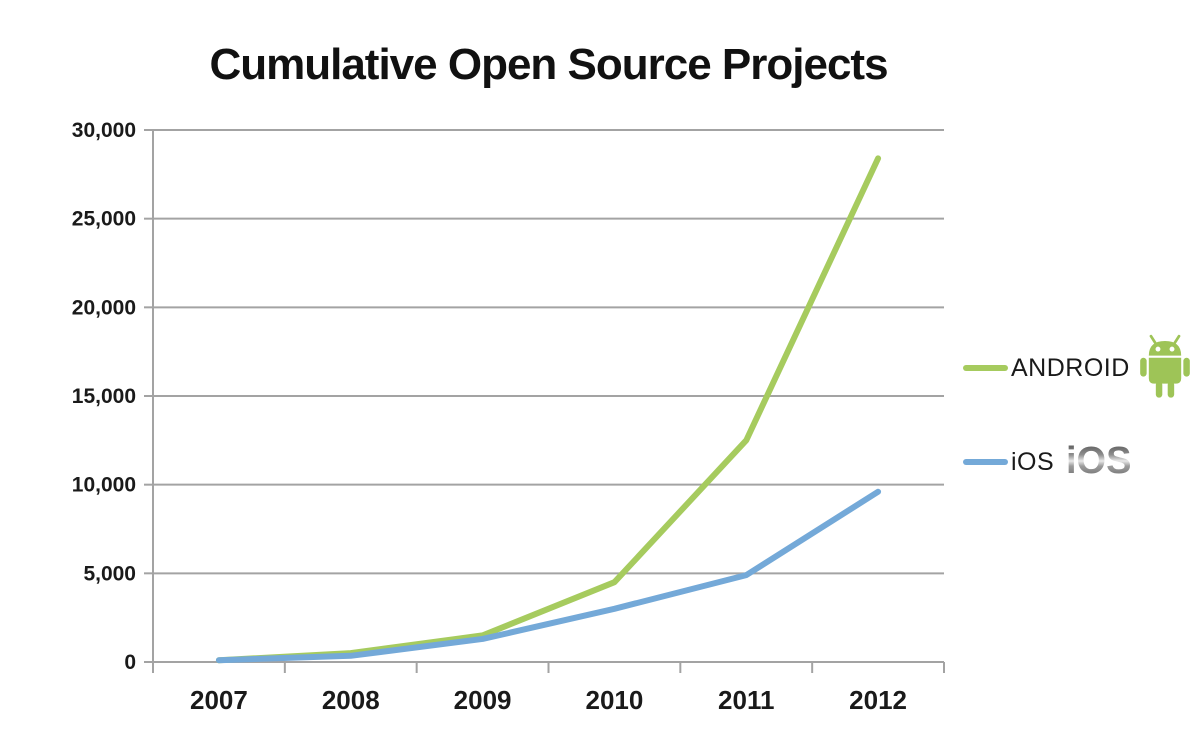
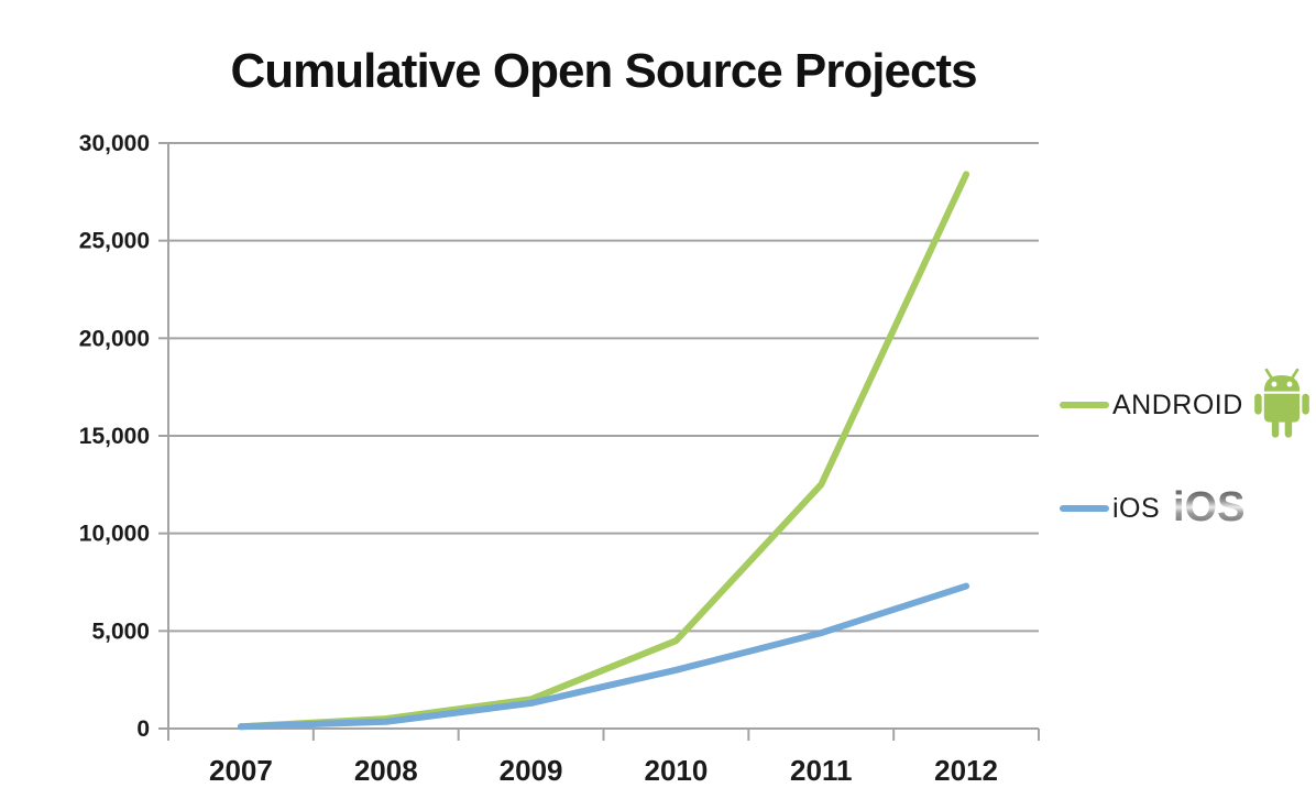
iOS/2012: 9600 -> 7300
